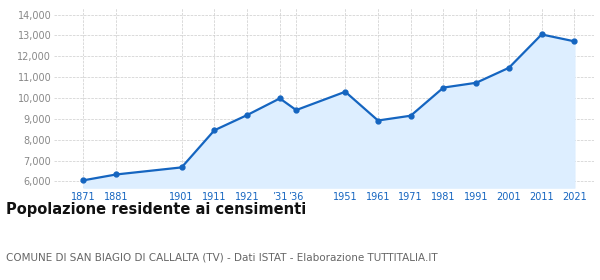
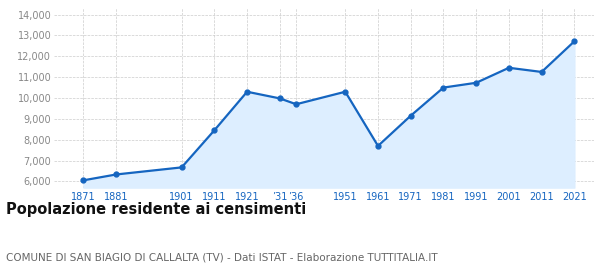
1921: 9,180 -> 10,300
’36: 9,420 -> 9,700
1961: 8,920 -> 7,700
2011: 13,050 -> 11,250
